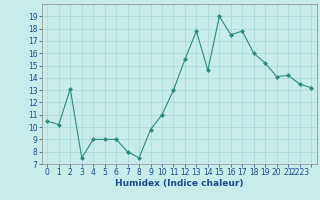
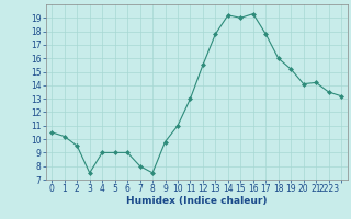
2: 13.1 -> 9.5
14: 14.6 -> 19.2
16: 17.5 -> 19.3
